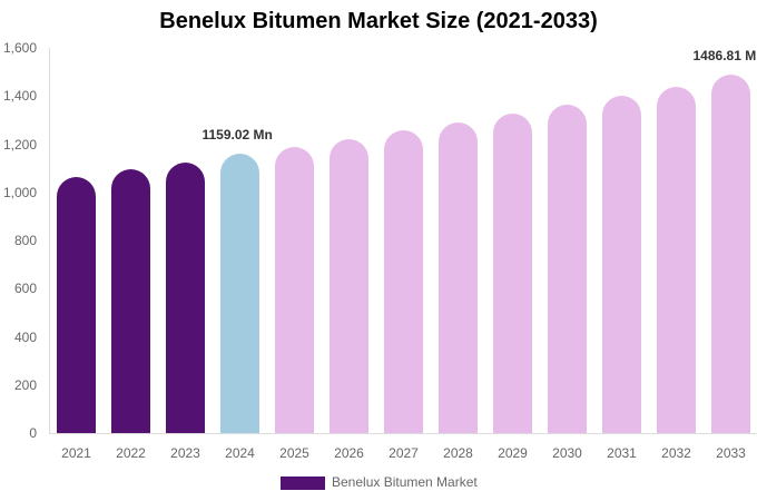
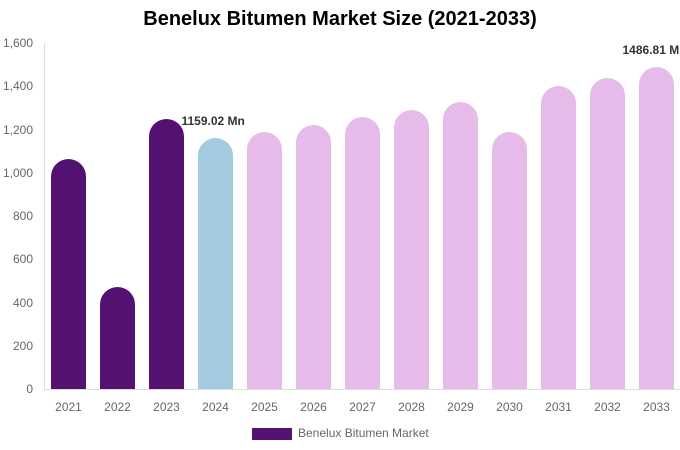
2022: 1100 -> 470
2023: 1120 -> 1250
2030: 1360 -> 1190
